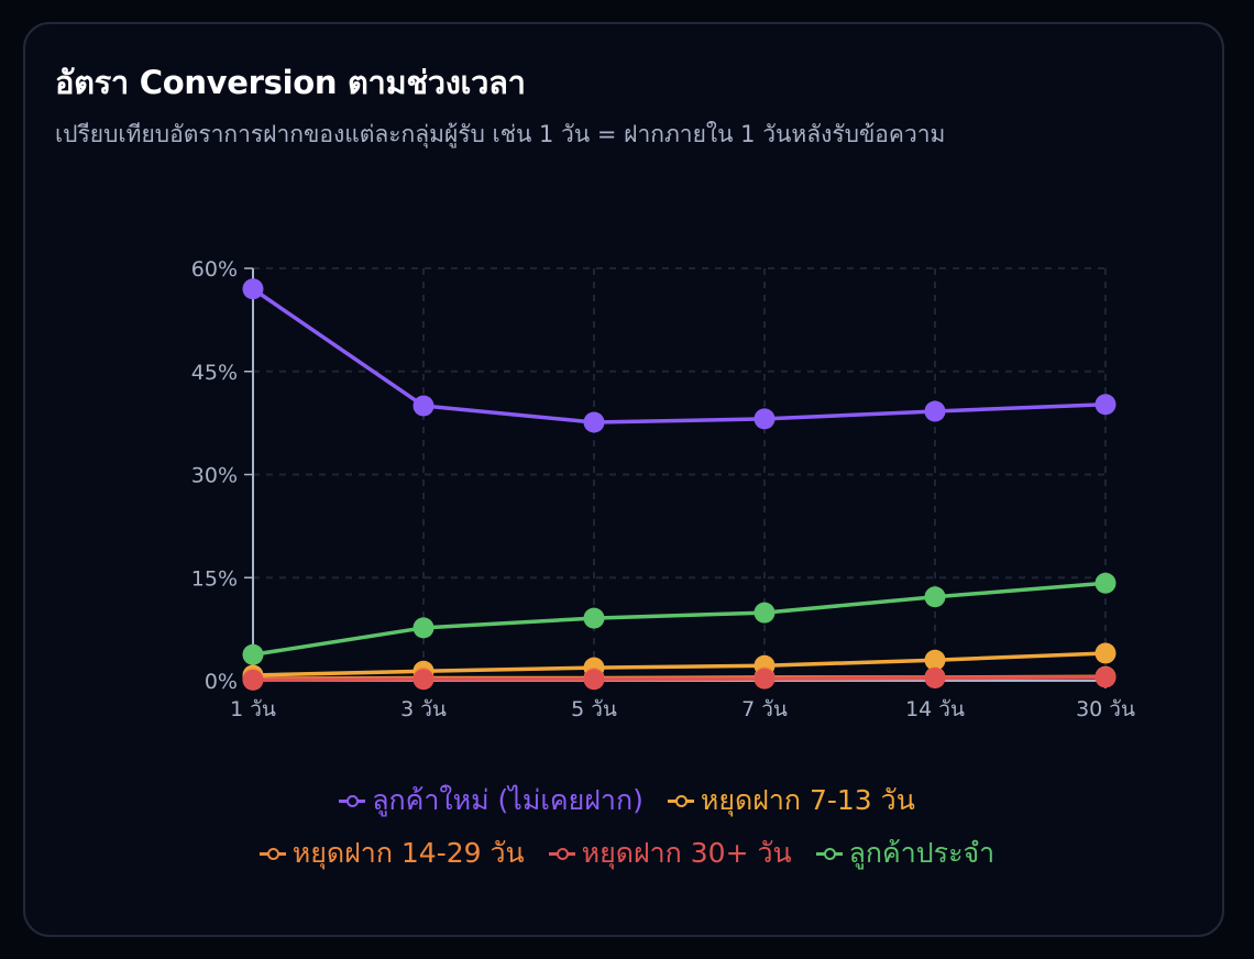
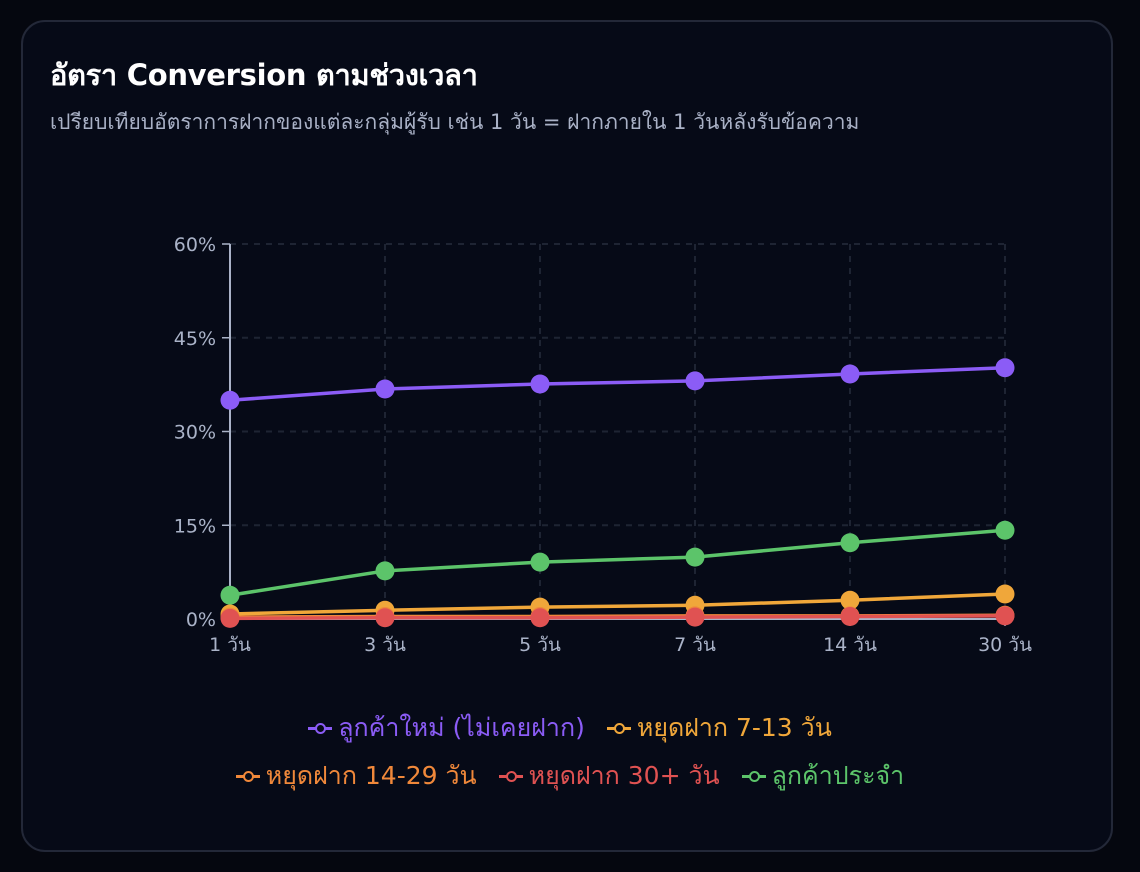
ลูกค้าใหม่ (ไม่เคยฝาก)/1 วัน: 57% -> 35%
ลูกค้าใหม่ (ไม่เคยฝาก)/3 วัน: 40% -> 37%
